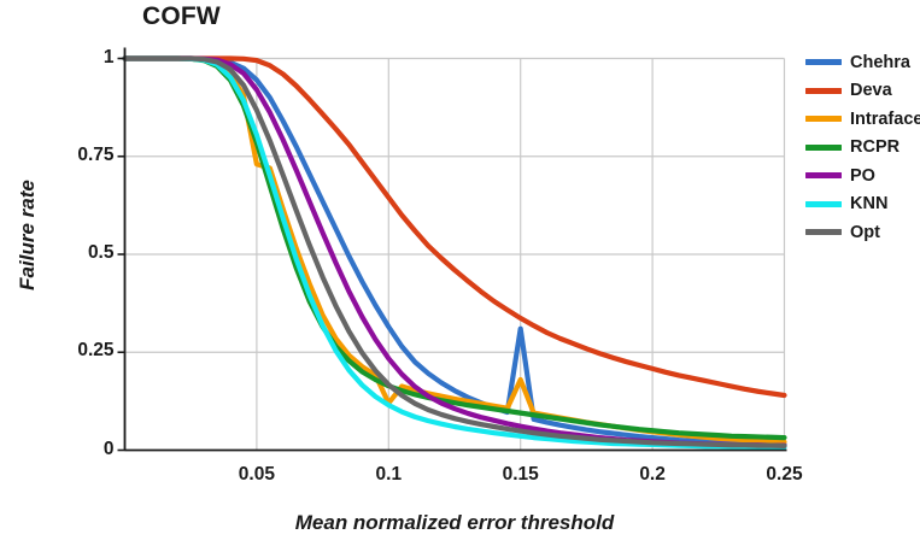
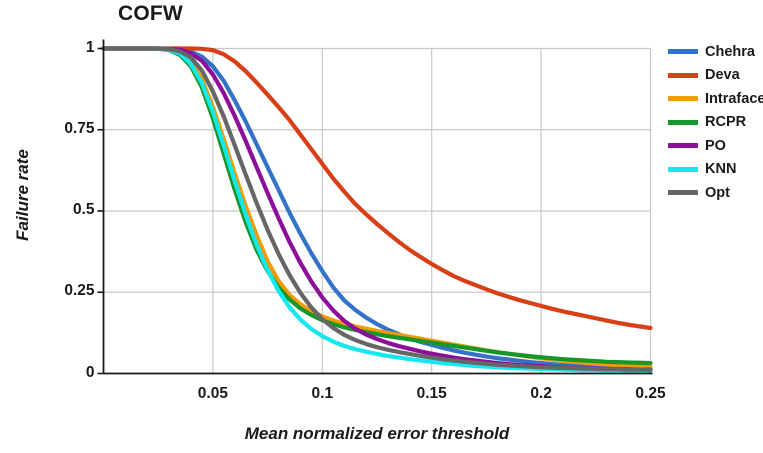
Intraface/0.05: 0.73 -> 0.82
Intraface/0.1: 0.12 -> 0.18
Chehra/0.15: 0.31 -> 0.09
Intraface/0.15: 0.18 -> 0.10
